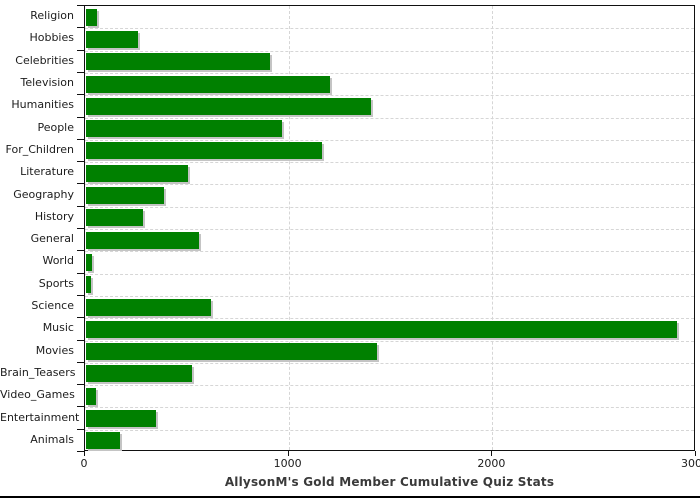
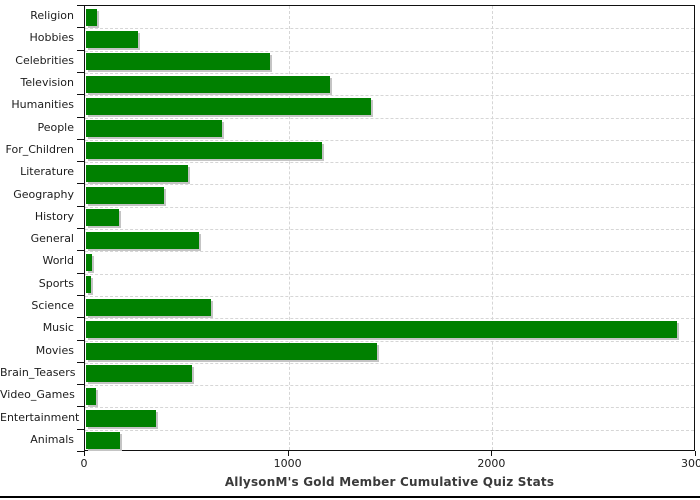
People: 960 -> 670
History: 280 -> 160
